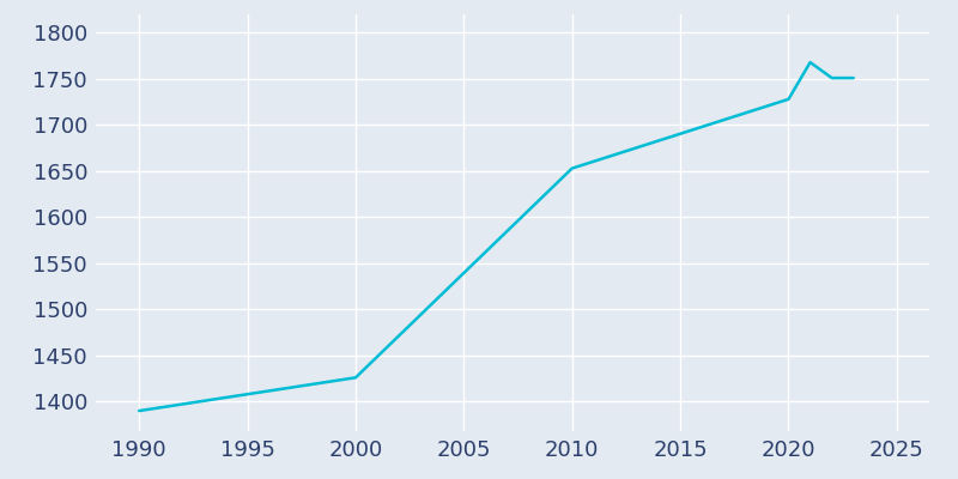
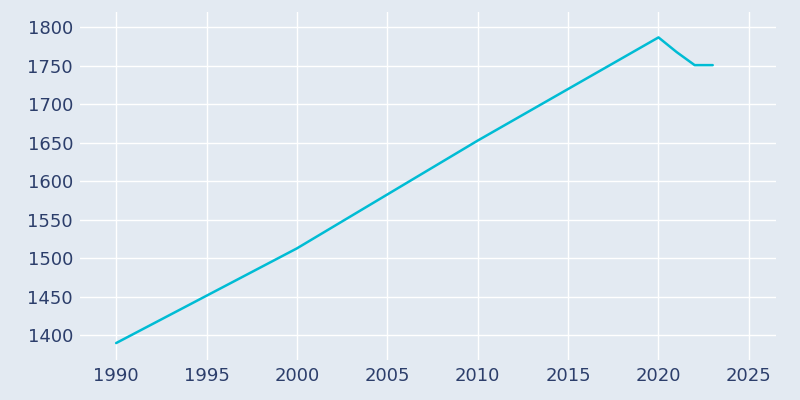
2000: 1426 -> 1513
2020: 1728 -> 1787
